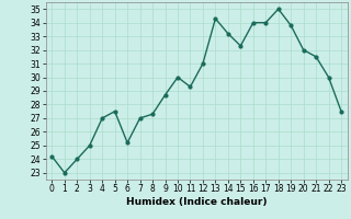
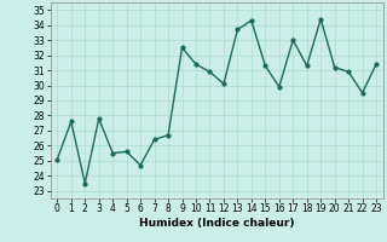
0: 24.2 -> 25.1
1: 23.0 -> 27.6
2: 24.0 -> 23.5
3: 25.0 -> 27.8
4: 27.0 -> 25.5
5: 27.5 -> 25.6
6: 25.2 -> 24.7
7: 27.0 -> 26.4
8: 27.3 -> 26.7
9: 28.7 -> 32.5
10: 30.0 -> 31.4
11: 29.3 -> 30.9
12: 31.0 -> 30.1
13: 34.3 -> 33.7
14: 33.2 -> 34.3
15: 32.3 -> 31.3
16: 34.0 -> 29.9
17: 34.0 -> 33.0
18: 35.0 -> 31.3
19: 33.8 -> 34.4
20: 32.0 -> 31.2
21: 31.5 -> 30.9
22: 30.0 -> 29.5
23: 27.5 -> 31.4
